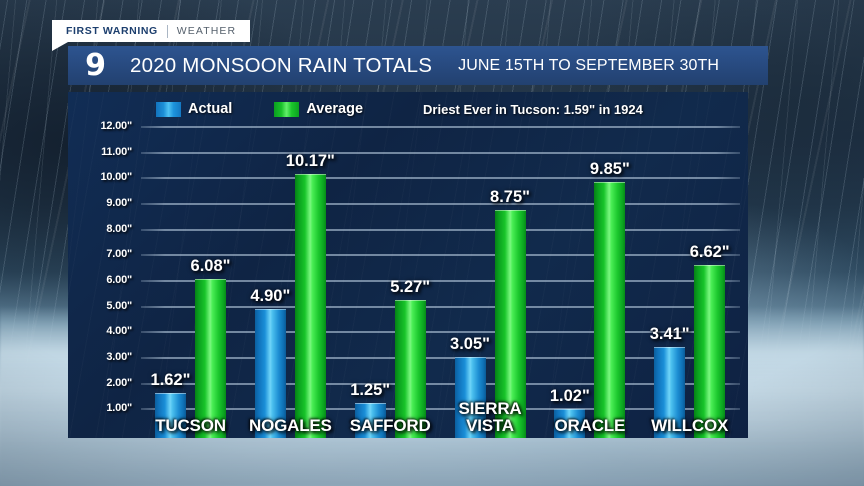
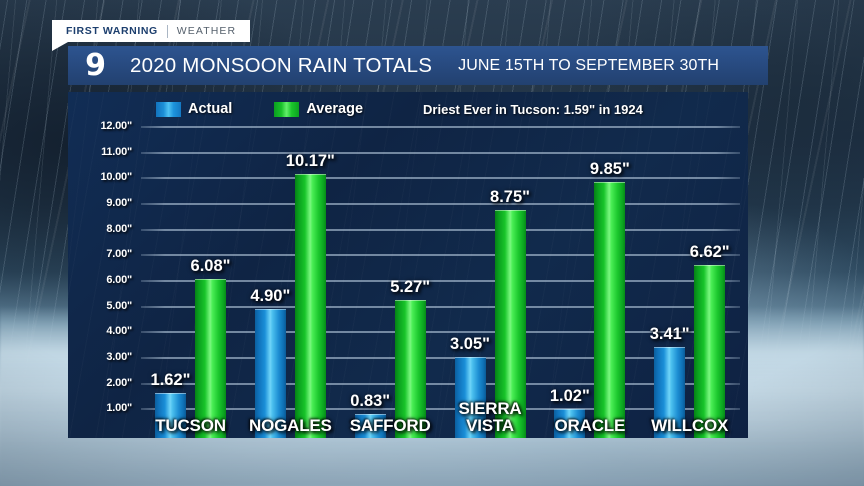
Actual/SAFFORD: 1.25 -> 0.83
